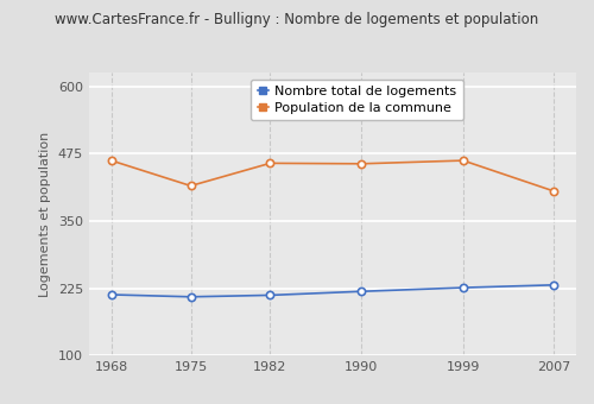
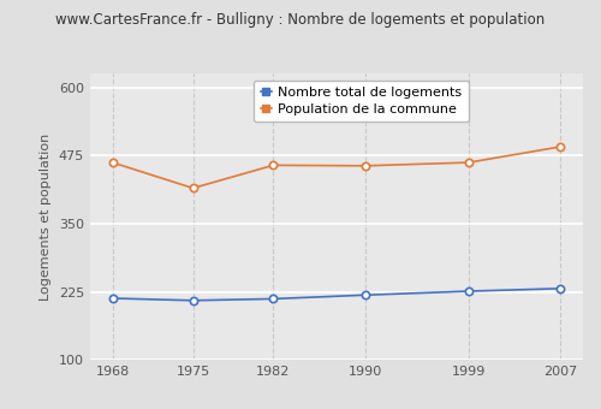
Population de la commune/2007: 405 -> 491
